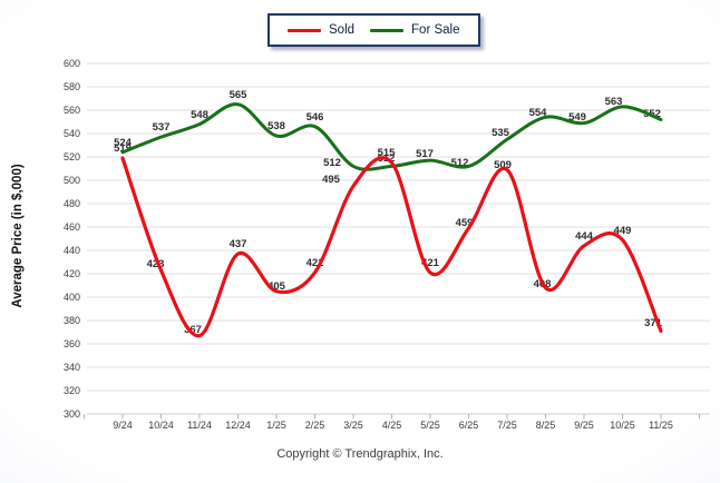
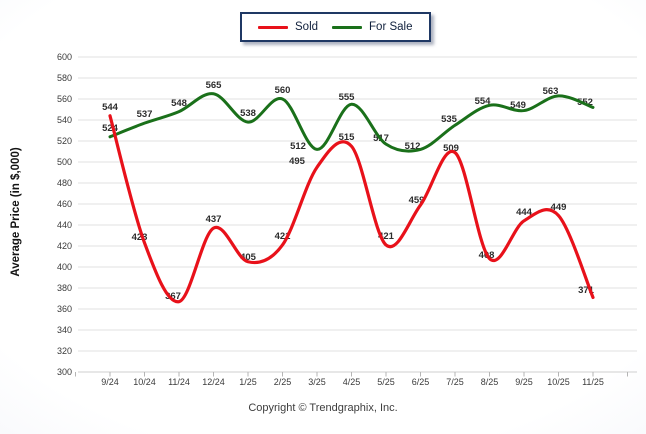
Sold/9/24: 519 -> 544
For Sale/2/25: 546 -> 560
For Sale/4/25: 512 -> 555
